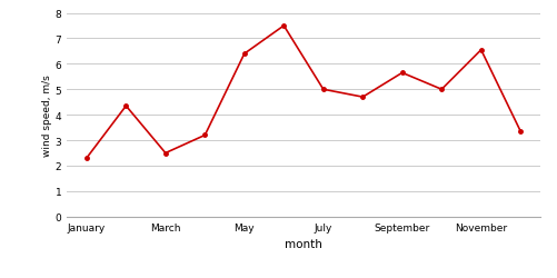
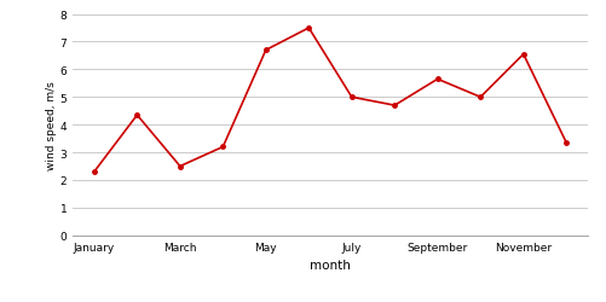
May: 6.40 -> 6.70
